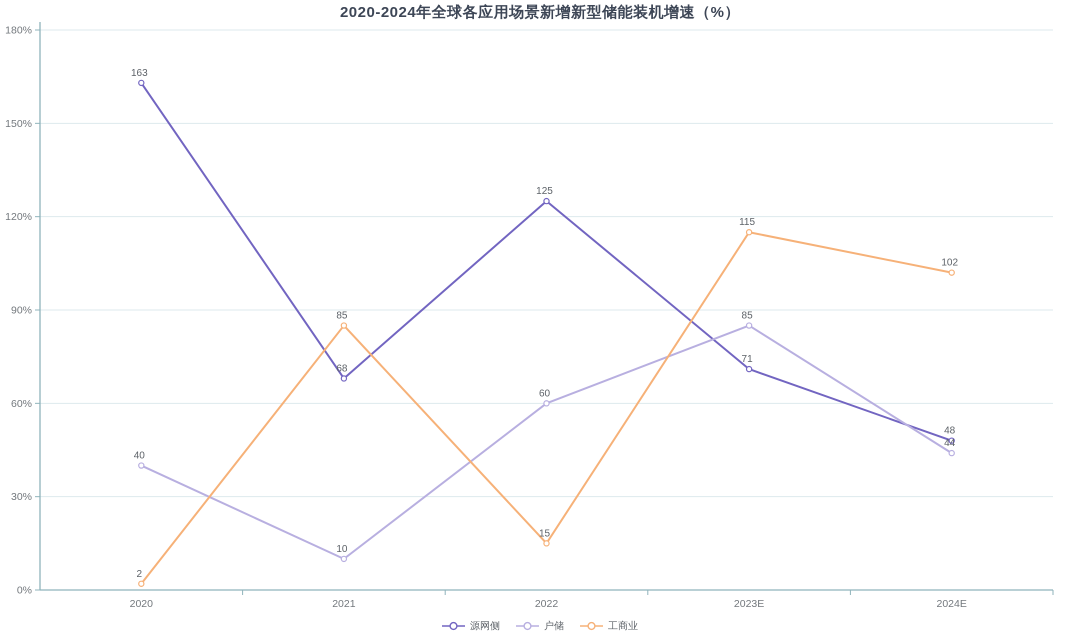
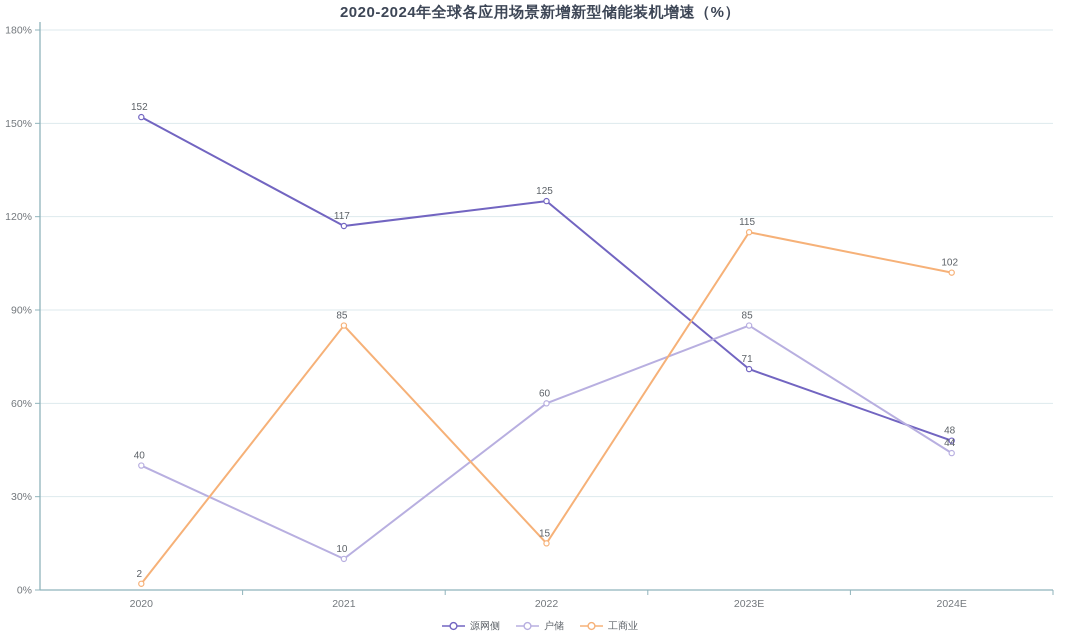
源网侧/2020: 163 -> 152
源网侧/2021: 68 -> 117
